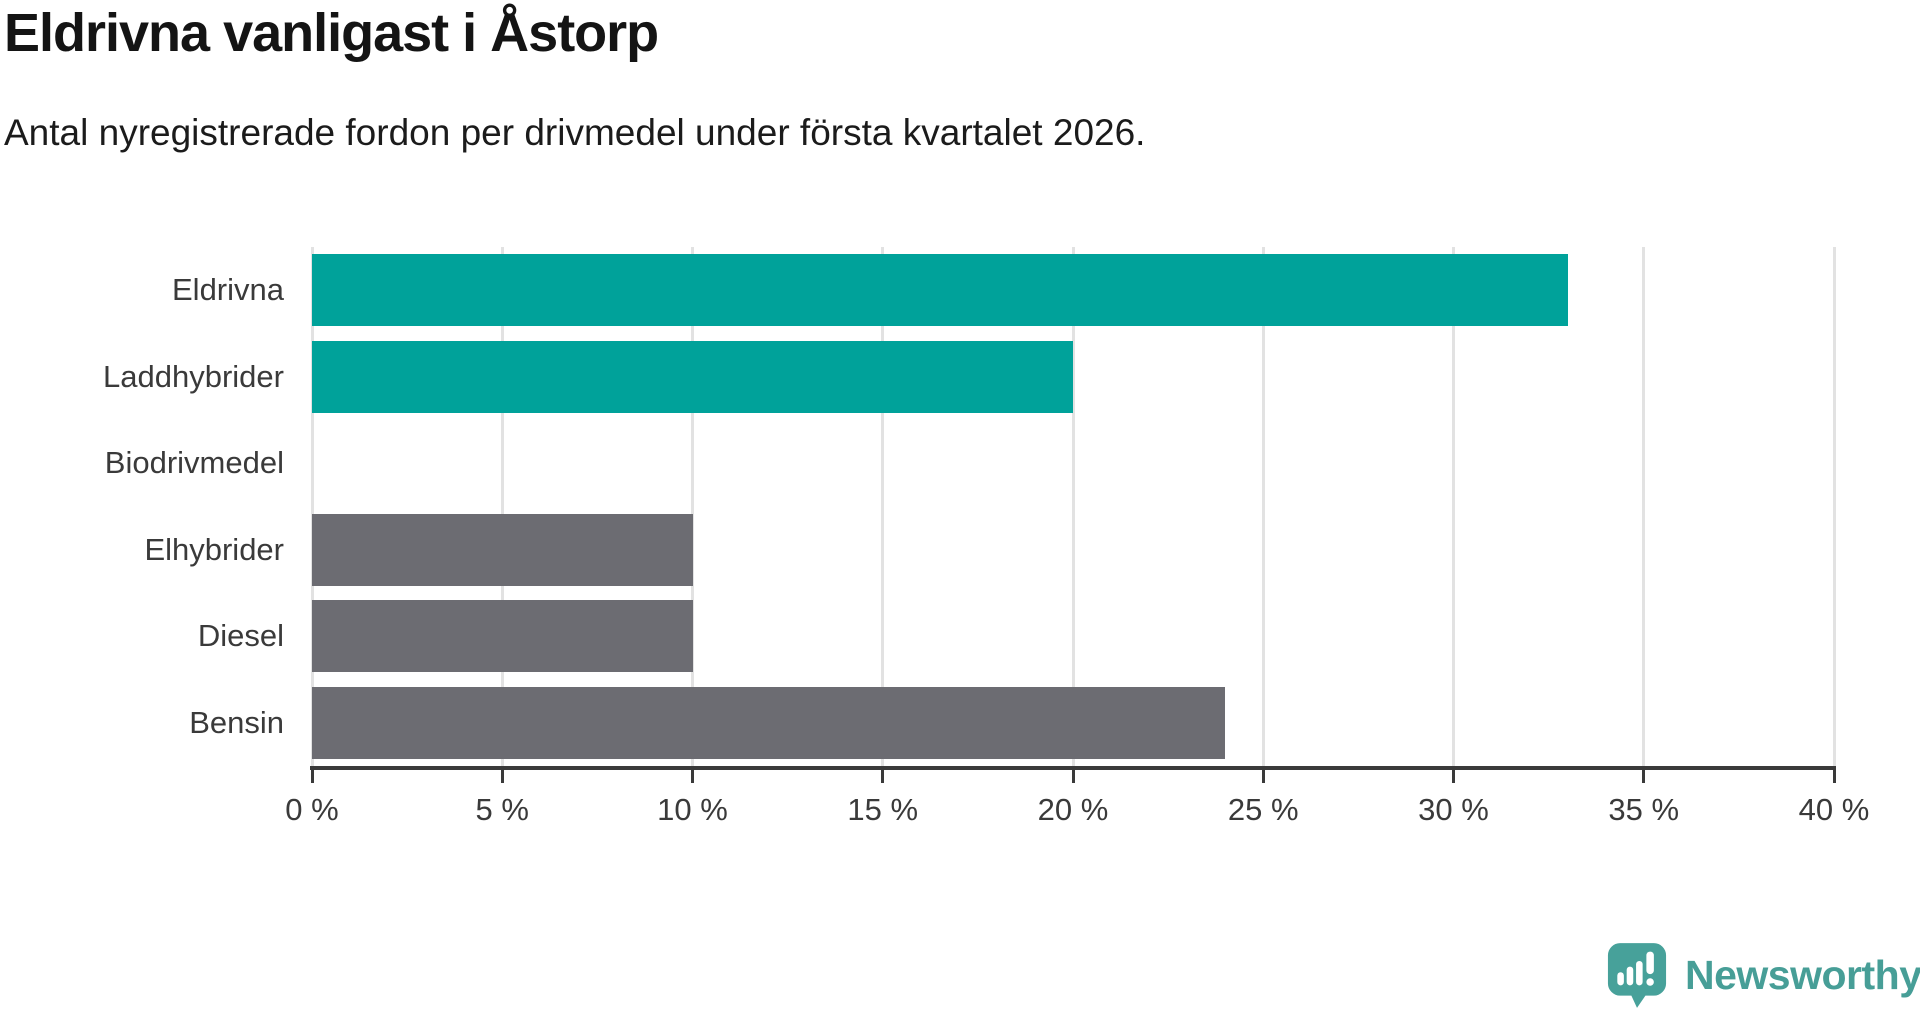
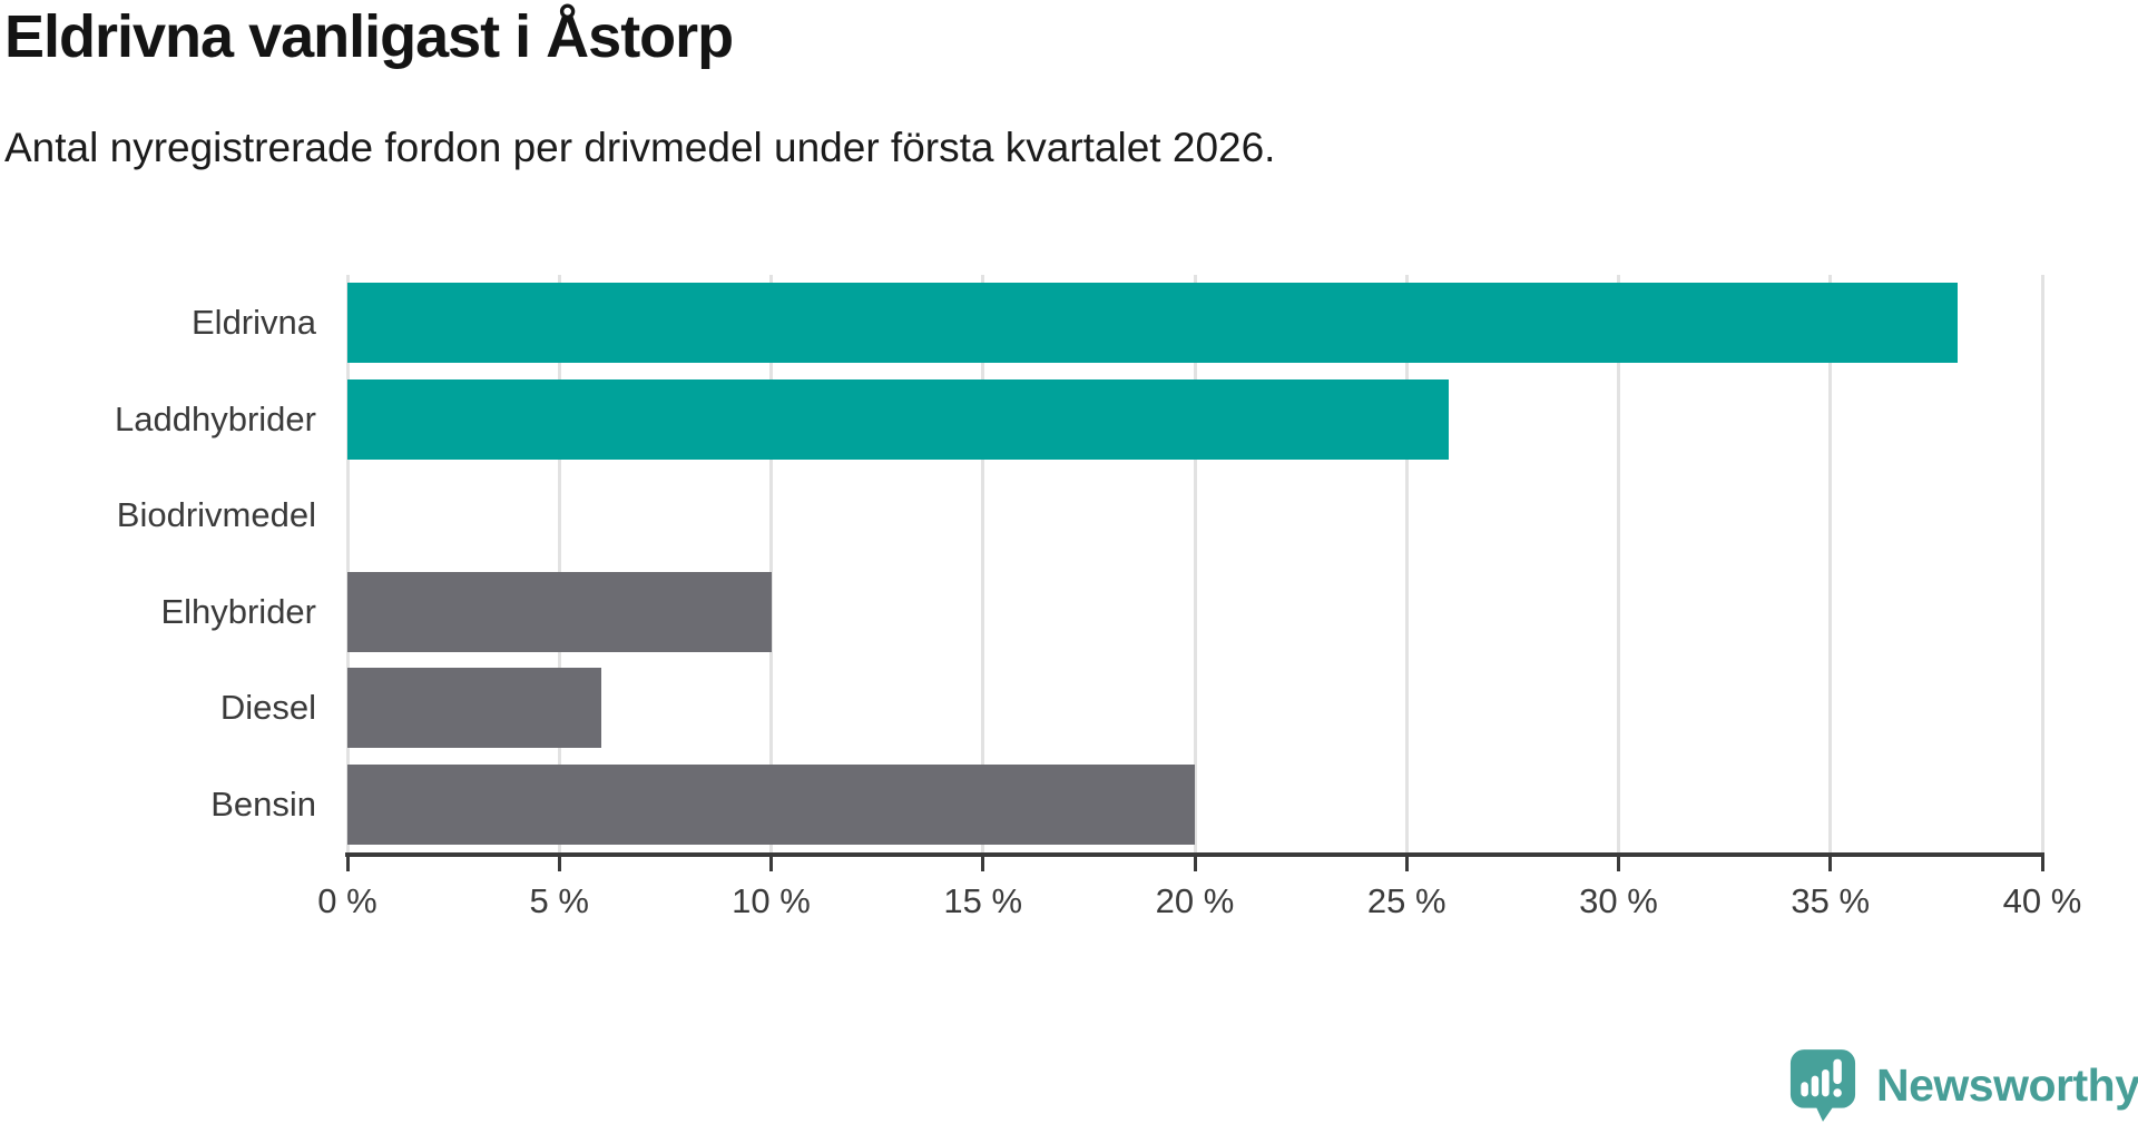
Eldrivna: 33% -> 38%
Laddhybrider: 20% -> 26%
Diesel: 10% -> 6%
Bensin: 24% -> 20%
